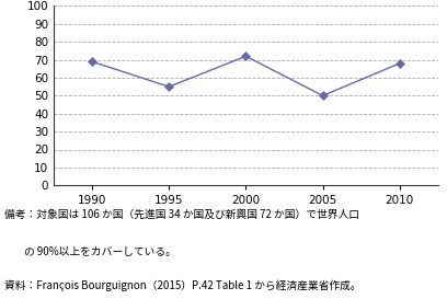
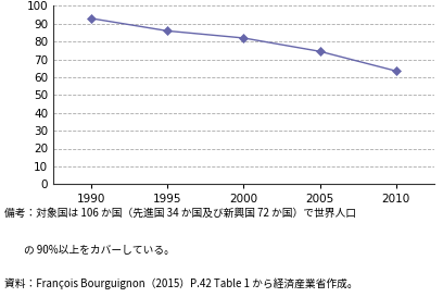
1990: 69 -> 93
1995: 55 -> 86
2000: 72 -> 82
2005: 50 -> 74
2010: 68 -> 64
